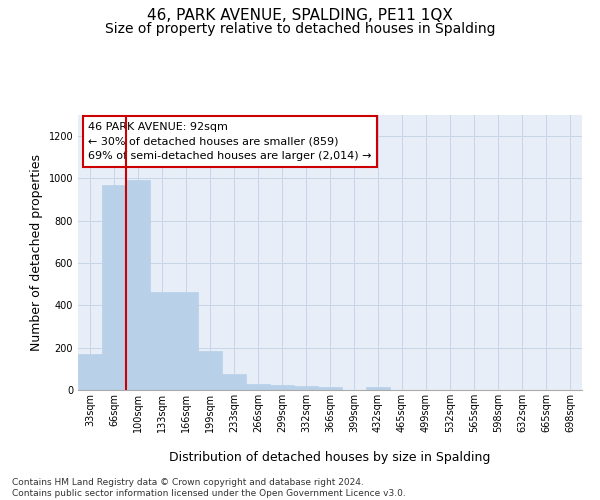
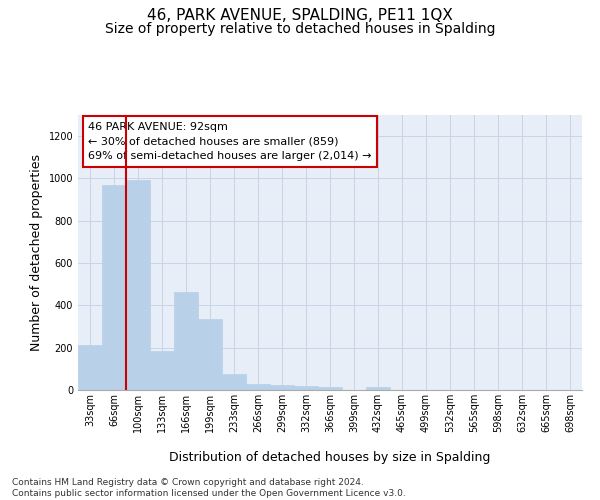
33sqm: 170 -> 215
133sqm: 465 -> 185
199sqm: 185 -> 335
